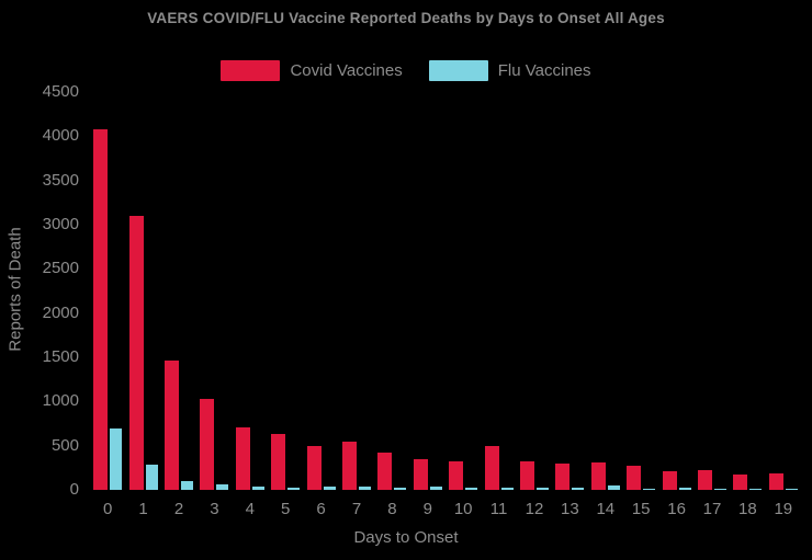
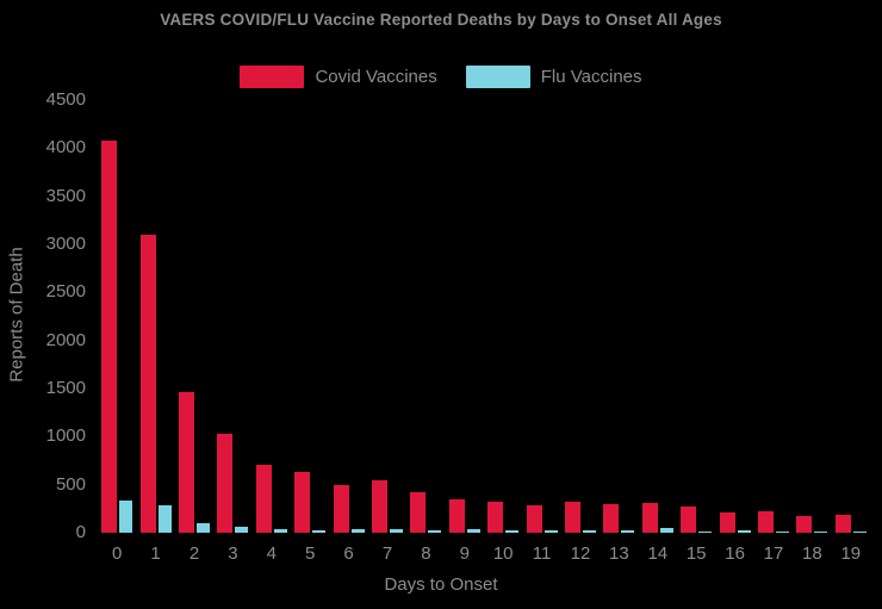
Flu Vaccines/0: 700 -> 300
Covid Vaccines/11: 500 -> 300
